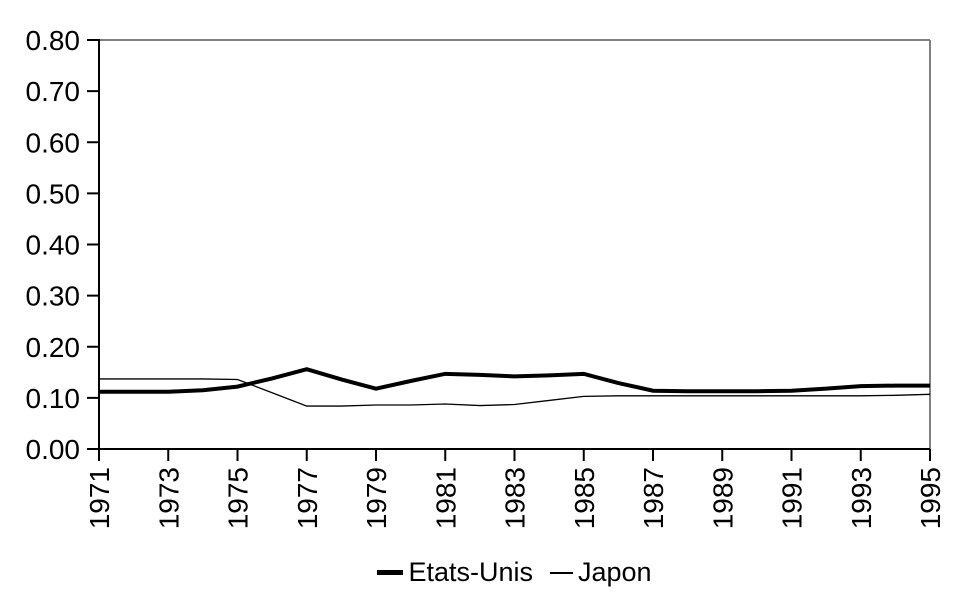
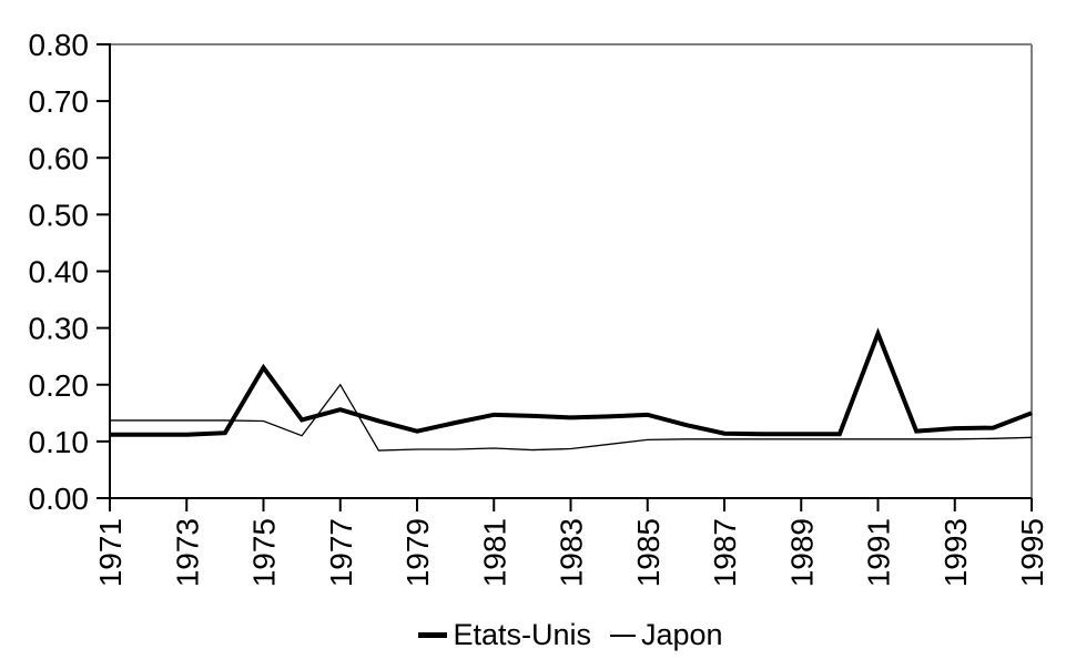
Etats-Unis/1975: 0.12 -> 0.23
Japon/1977: 0.08 -> 0.20
Etats-Unis/1991: 0.11 -> 0.29
Etats-Unis/1995: 0.12 -> 0.15
